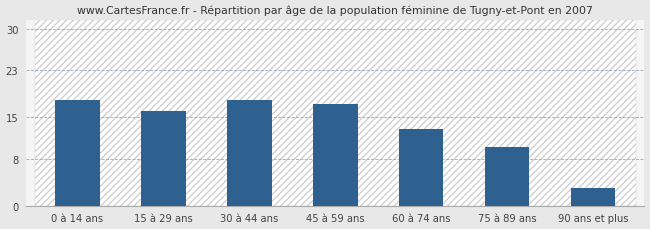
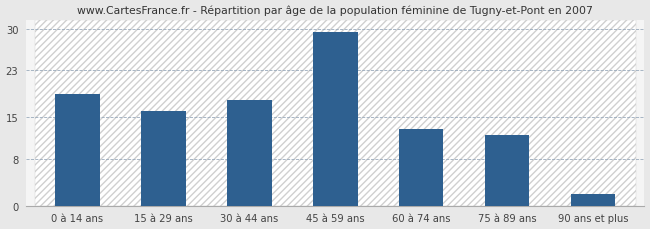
0 à 14 ans: 18.0 -> 19.0
45 à 59 ans: 17.2 -> 29.5
75 à 89 ans: 10.0 -> 12.0
90 ans et plus: 3.0 -> 2.0
